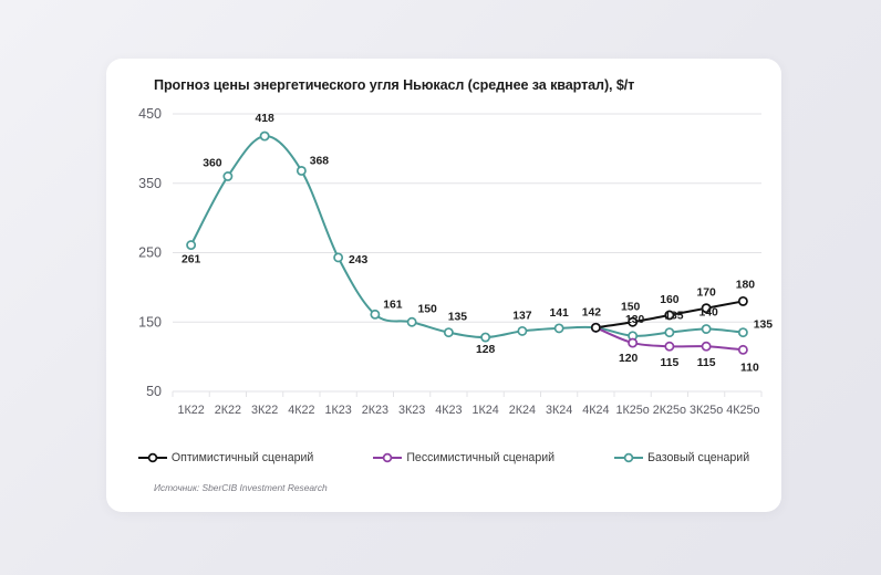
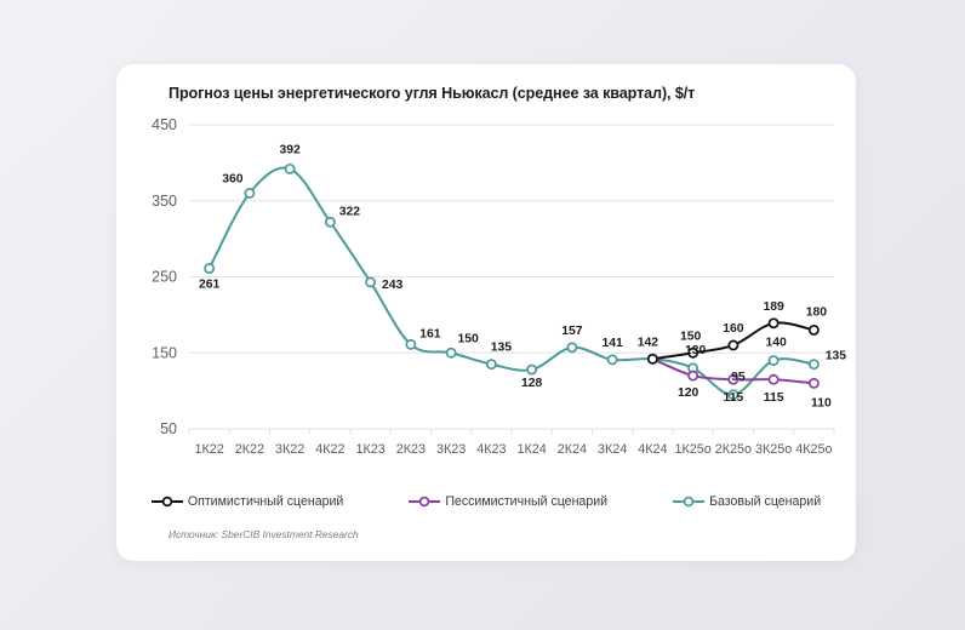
Базовый сценарий/3К22: 418 -> 392
Базовый сценарий/4К22: 368 -> 322
Базовый сценарий/2К24: 137 -> 157
Базовый сценарий/2К25о: 135 -> 95
Оптимистичный сценарий/3К25о: 170 -> 189
